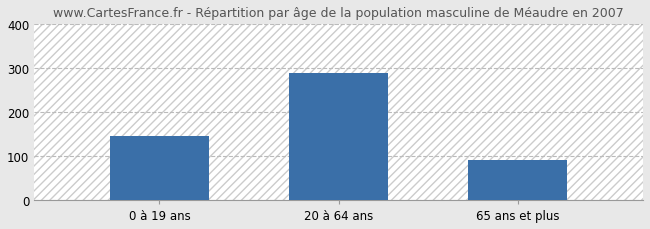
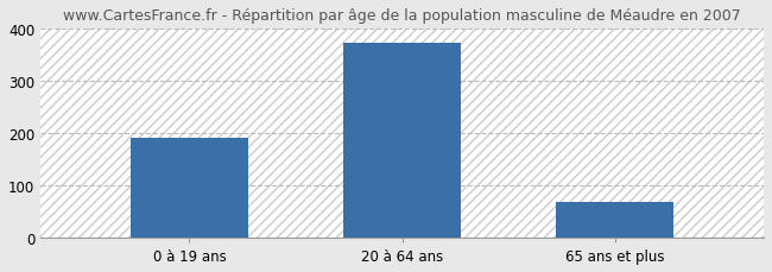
0 à 19 ans: 145 -> 192
20 à 64 ans: 290 -> 373
65 ans et plus: 90 -> 68
